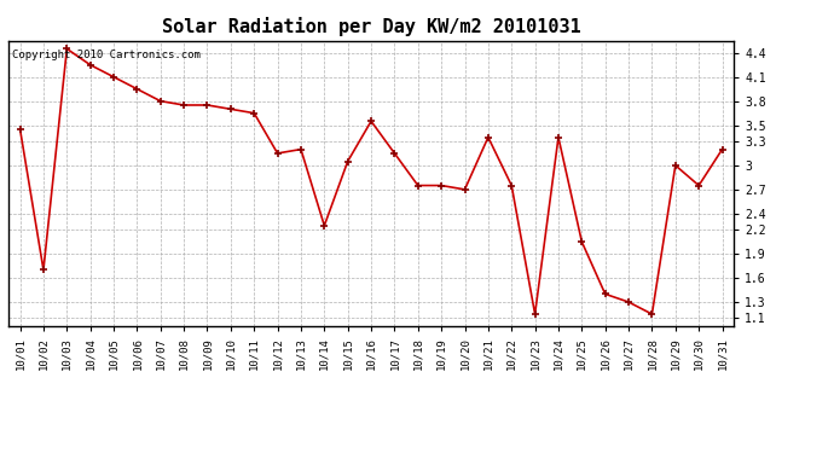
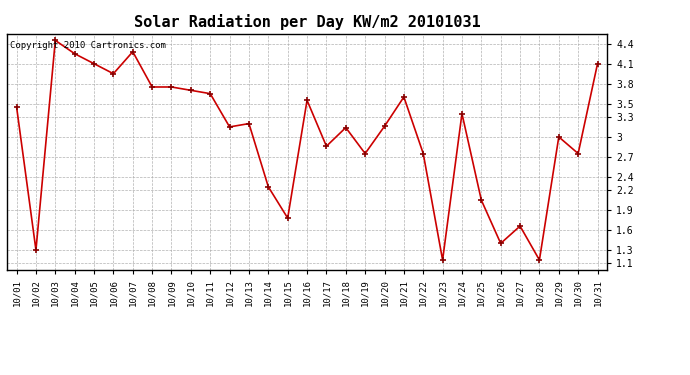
10/02: 1.70 -> 1.30
10/07: 3.80 -> 4.28
10/15: 3.05 -> 1.78
10/17: 3.15 -> 2.86
10/18: 2.75 -> 3.14
10/20: 2.70 -> 3.16
10/21: 3.35 -> 3.60
10/27: 1.30 -> 1.66
10/31: 3.20 -> 4.10
